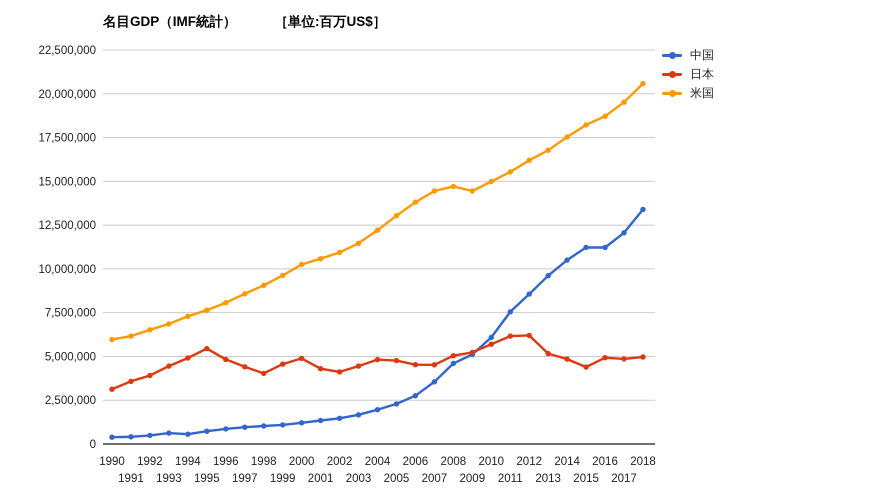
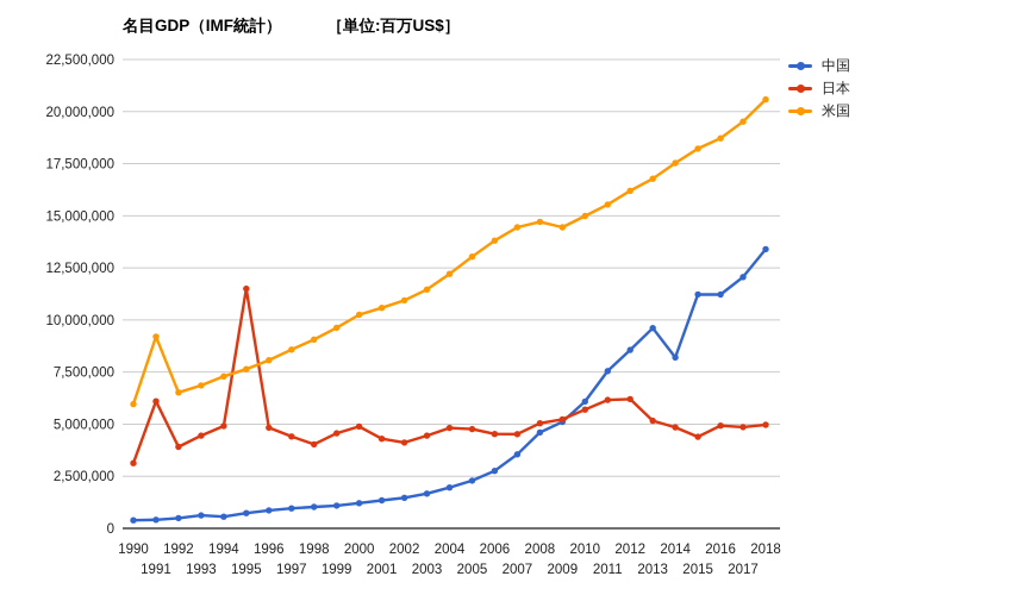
日本/1991: 3600000 -> 6100000
米国/1991: 6200000 -> 9200000
日本/1995: 5400000 -> 11500000
中国/2014: 10500000 -> 8200000
